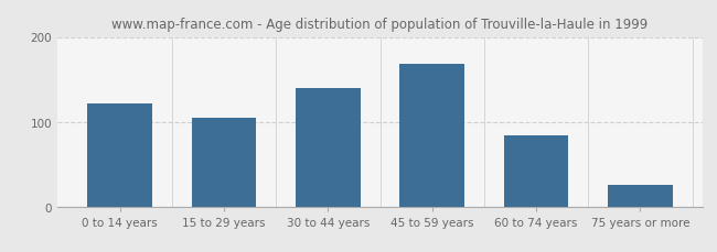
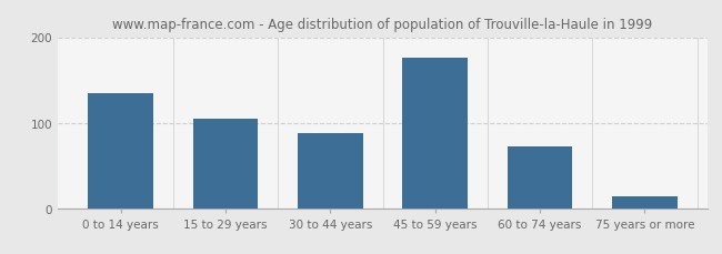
0 to 14 years: 122 -> 134
30 to 44 years: 140 -> 88
45 to 59 years: 168 -> 176
60 to 74 years: 84 -> 72
75 years or more: 26 -> 14
